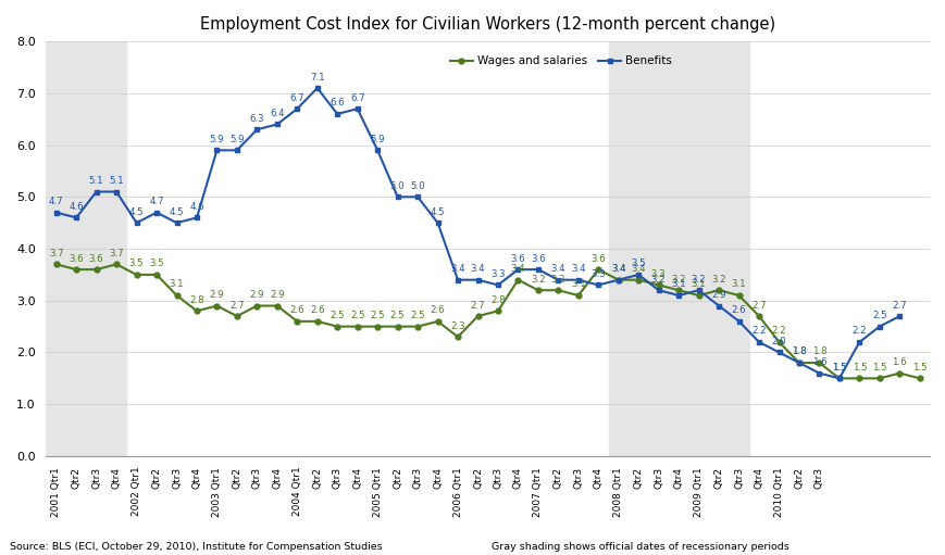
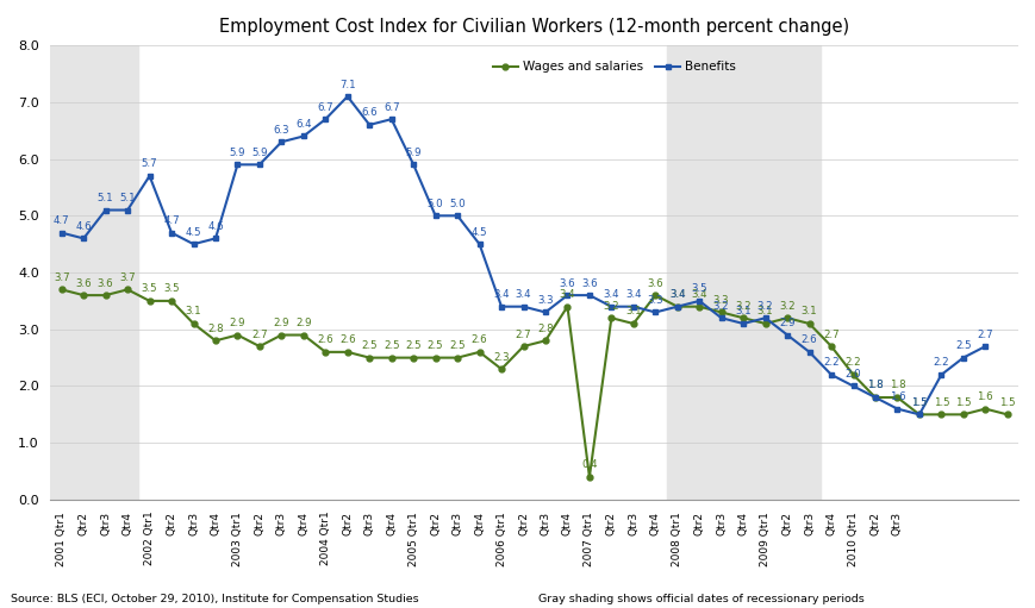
Benefits/2002 Qtr1: 4.5 -> 5.7
Wages and salaries/2007 Qtr1: 3.2 -> 0.4
